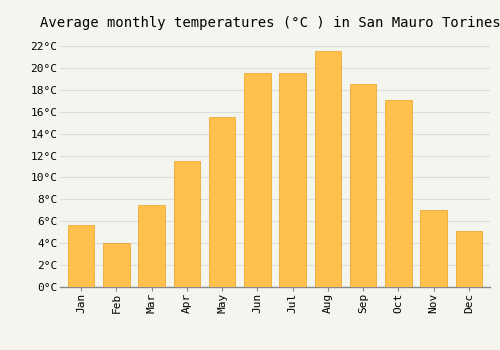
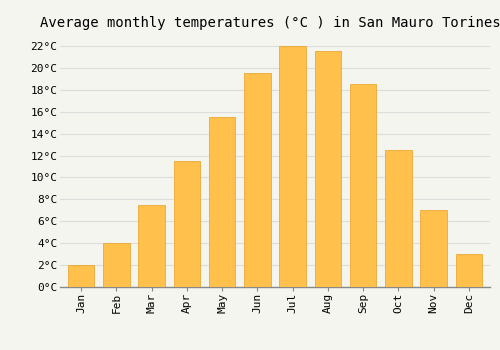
Jan: 5.7°C -> 2.0°C
Jul: 19.5°C -> 22.0°C
Oct: 17.1°C -> 12.5°C
Dec: 5.1°C -> 3.0°C
